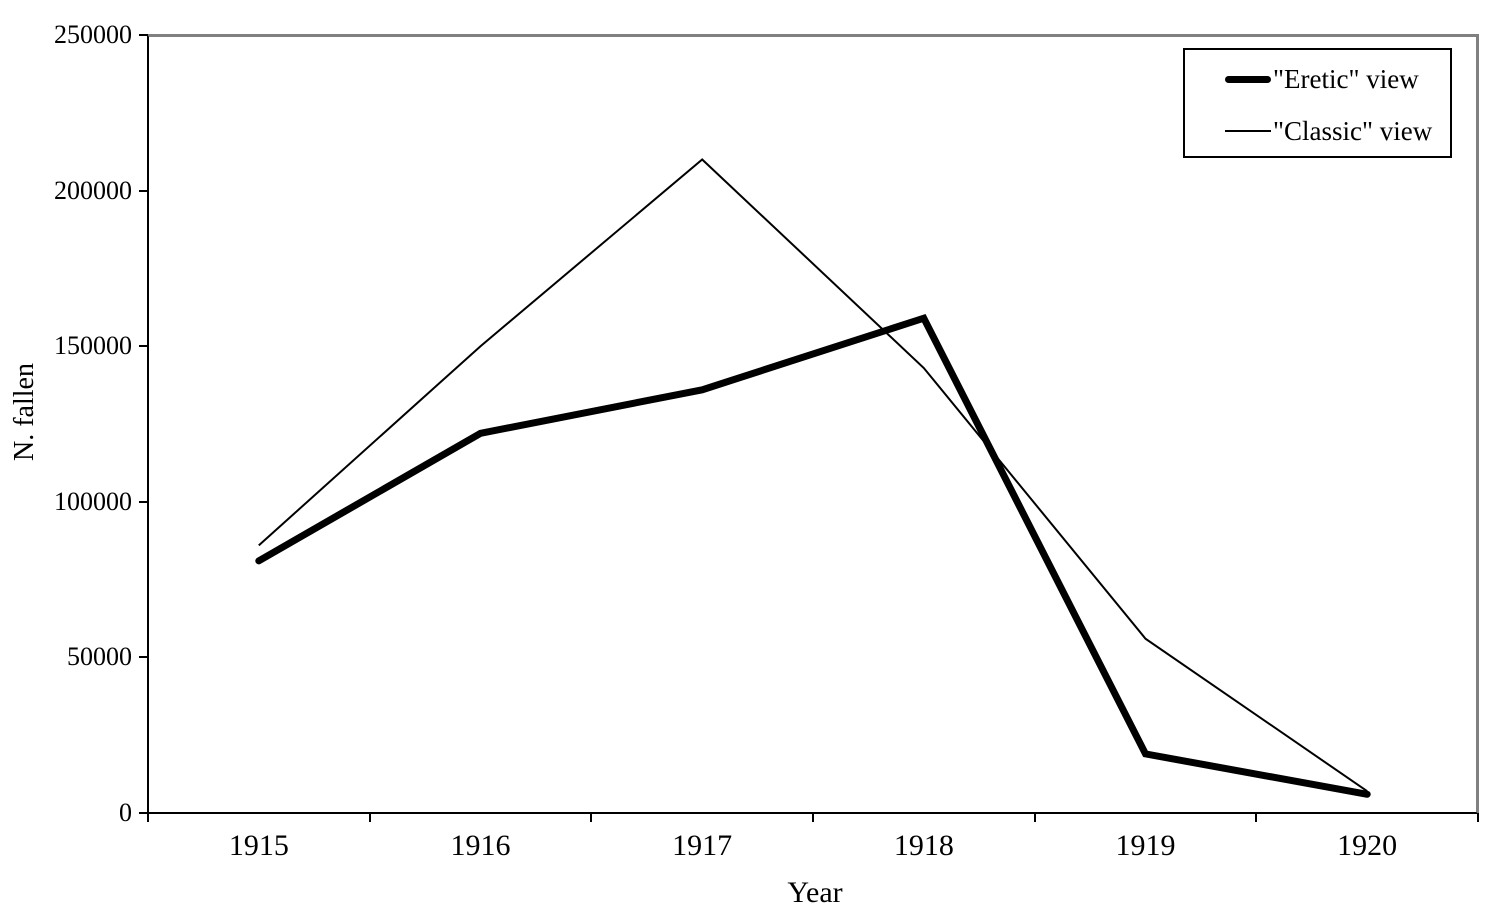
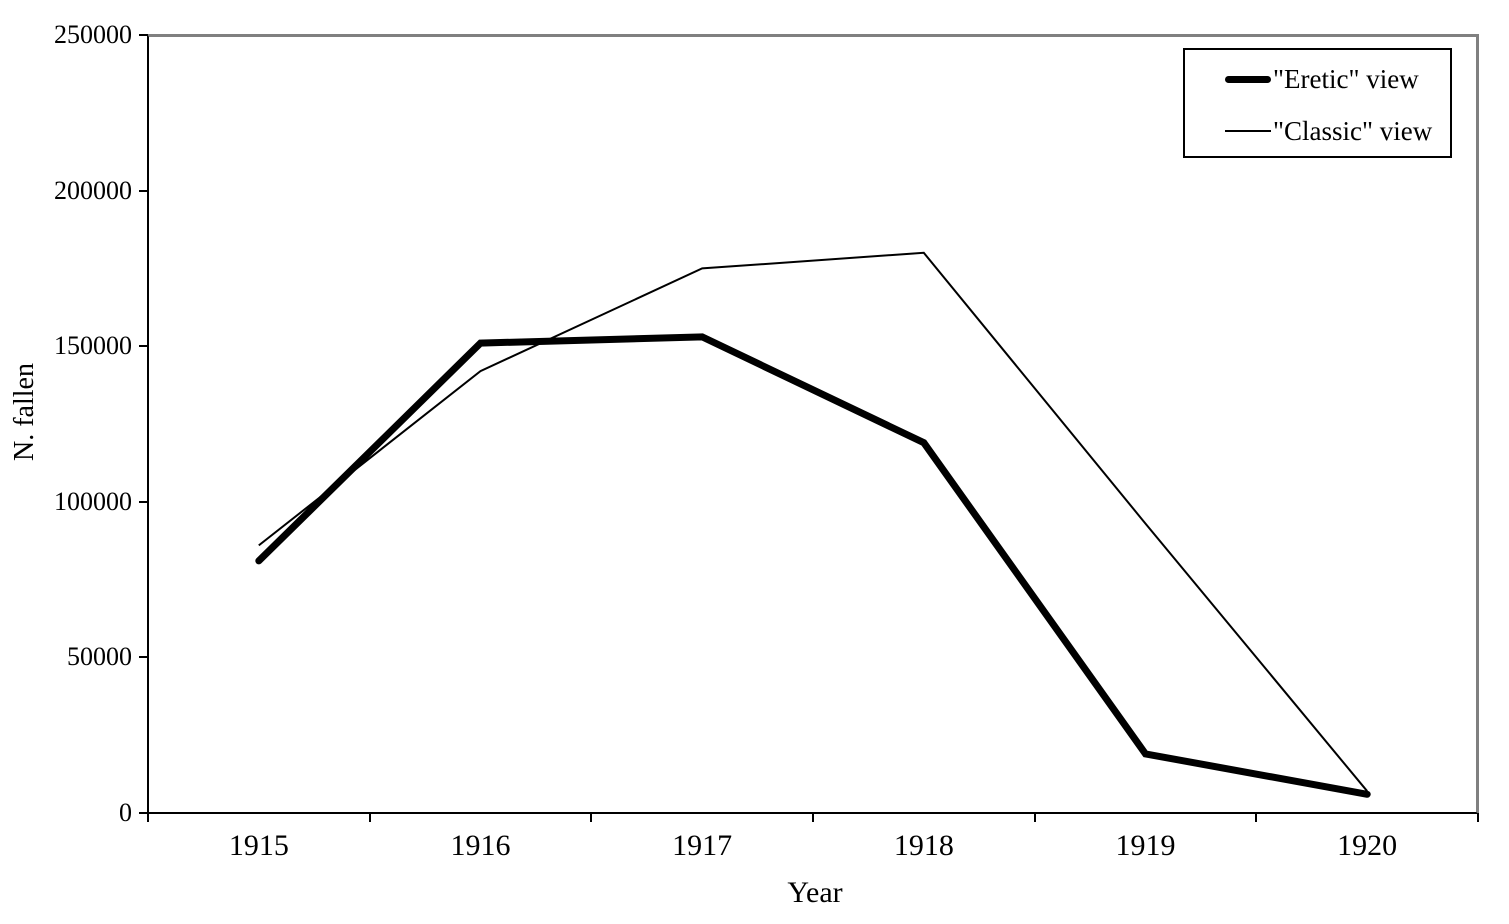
"Eretic" view/1916: 122000 -> 151000
"Classic" view/1916: 150000 -> 142000
"Eretic" view/1917: 136000 -> 153000
"Classic" view/1917: 210000 -> 175000
"Eretic" view/1918: 159000 -> 119000
"Classic" view/1918: 143000 -> 180000
"Classic" view/1919: 56000 -> 93000
